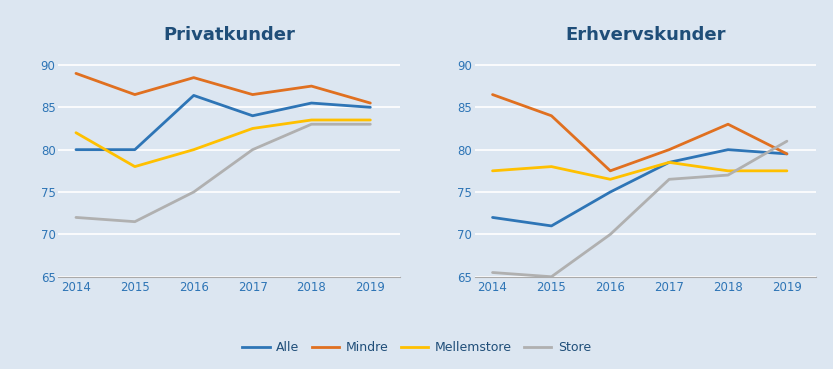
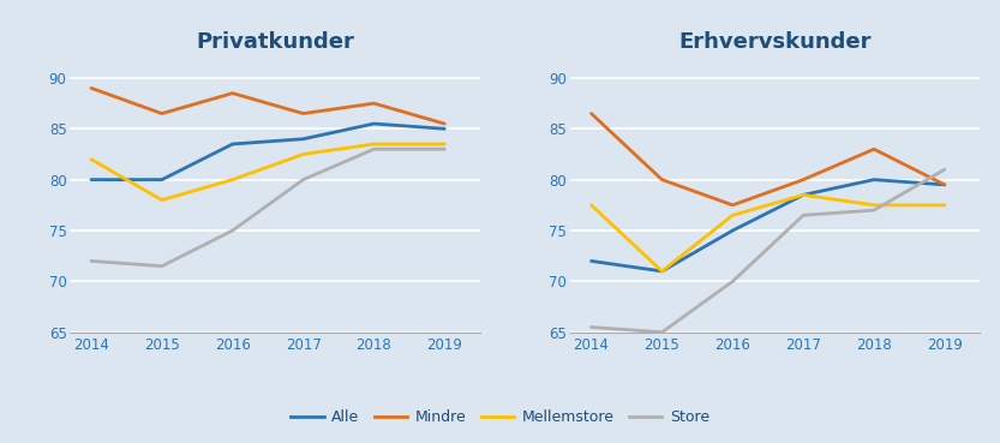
Privatkunder/Alle/2016: 86.4 -> 83.5
Erhvervskunder/Mindre/2015: 84.0 -> 80.0
Erhvervskunder/Mellemstore/2015: 78.0 -> 71.0
